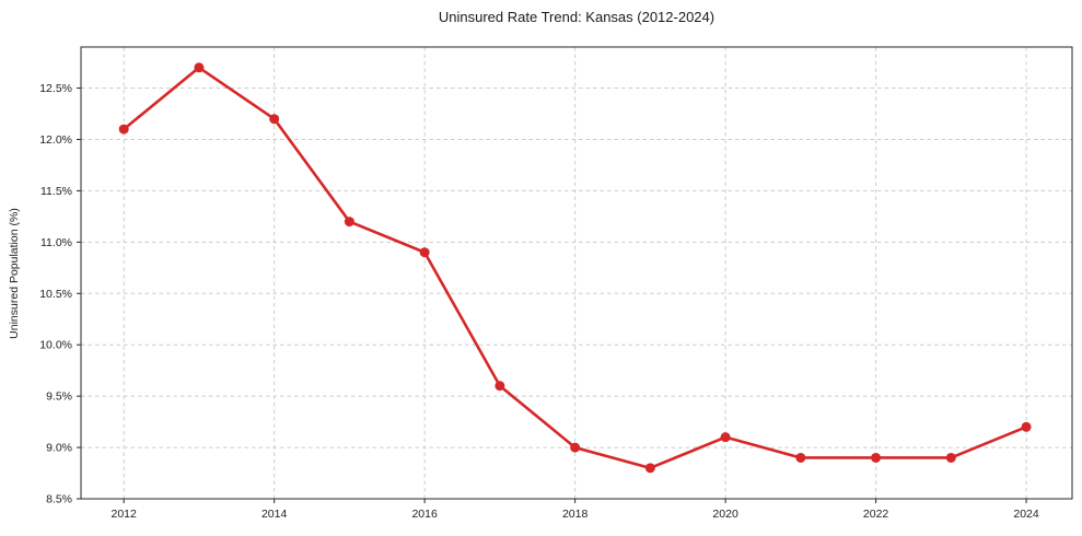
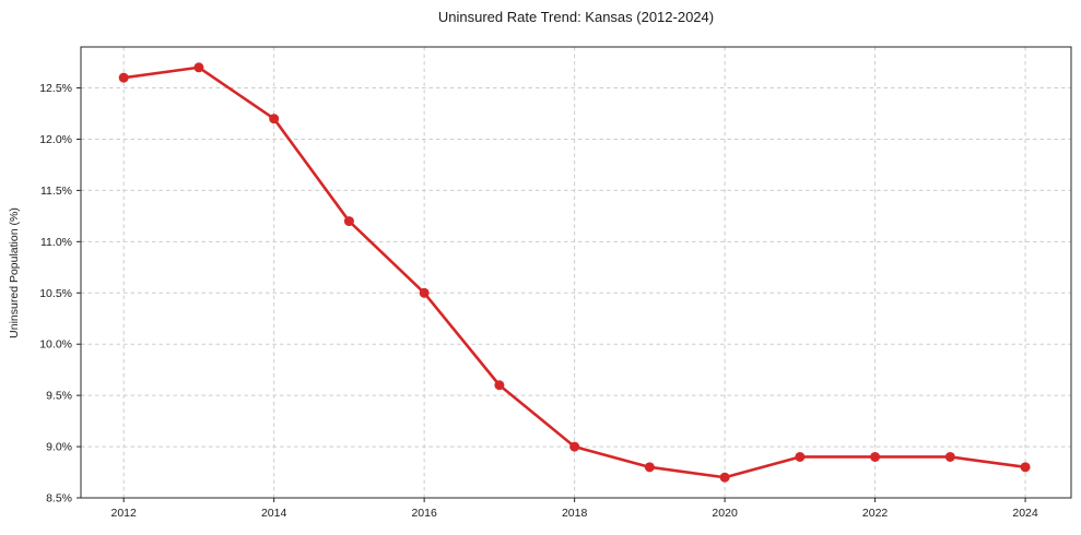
2012: 12.1% -> 12.6%
2016: 10.9% -> 10.5%
2020: 9.1% -> 8.7%
2024: 9.2% -> 8.8%
